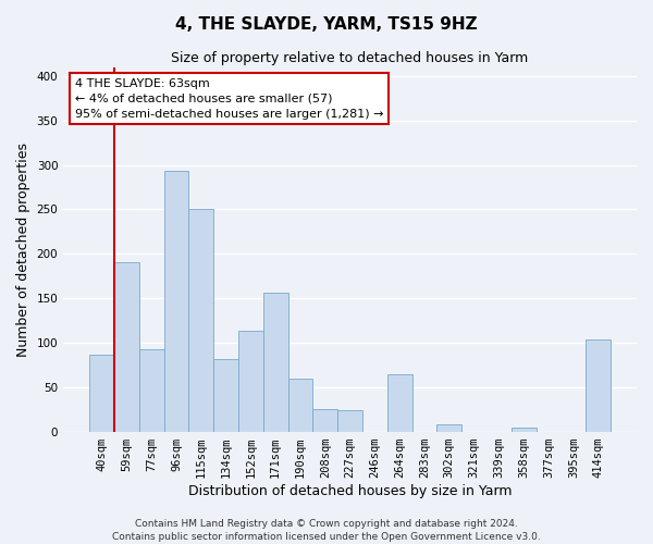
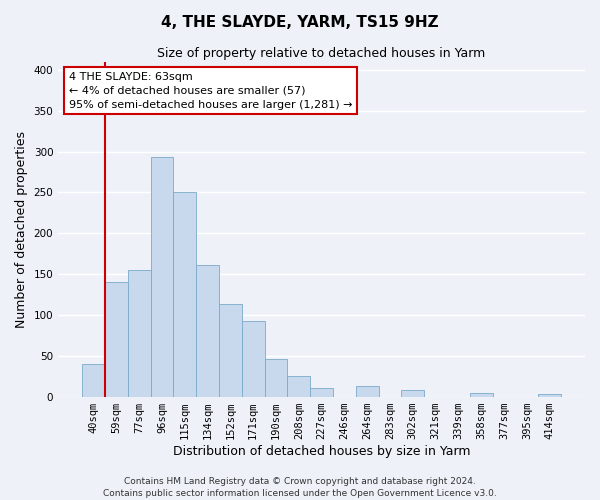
40sqm: 86 -> 40
59sqm: 190 -> 140
77sqm: 92 -> 155
134sqm: 82 -> 161
171sqm: 156 -> 92
190sqm: 60 -> 46
227sqm: 24 -> 10
264sqm: 64 -> 13
414sqm: 104 -> 3
